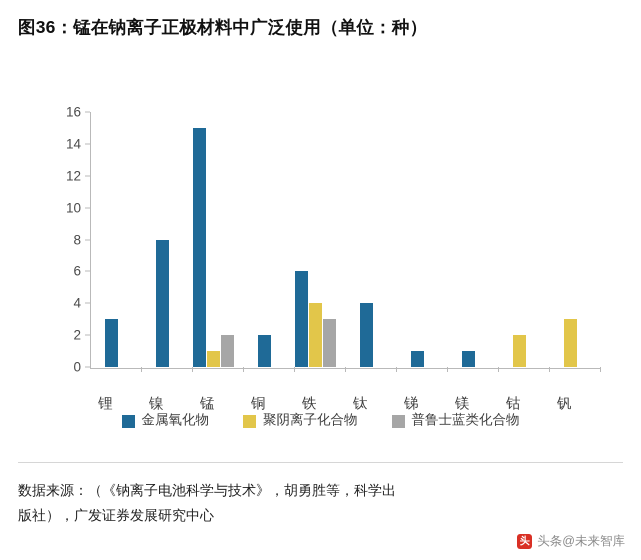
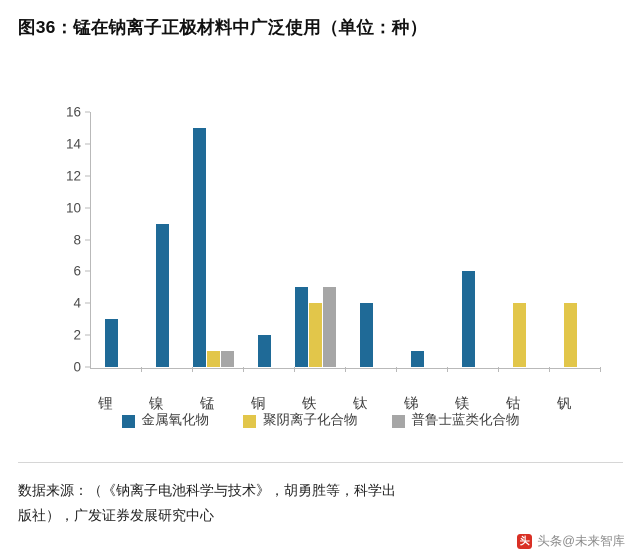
金属氧化物/镍: 8 -> 9
普鲁士蓝类化合物/锰: 2 -> 1
金属氧化物/铁: 6 -> 5
普鲁士蓝类化合物/铁: 3 -> 5
金属氧化物/镁: 1 -> 6
聚阴离子化合物/钴: 2 -> 4
聚阴离子化合物/钒: 3 -> 4
